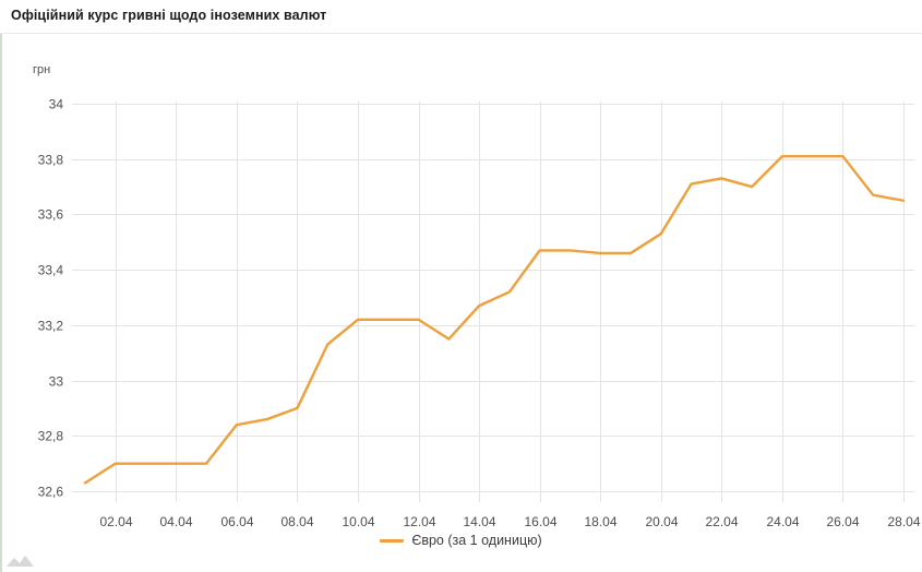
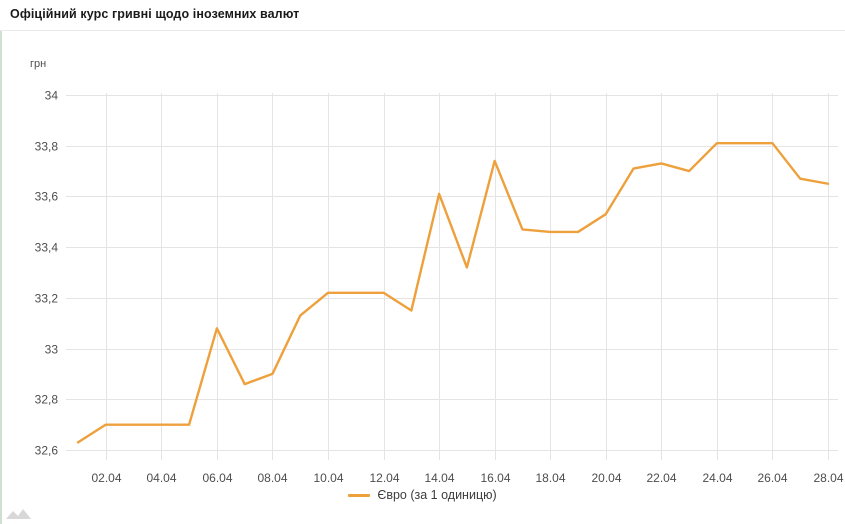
06.04: 32,84 -> 33,08
14.04: 33,27 -> 33,61
16.04: 33,47 -> 33,74
